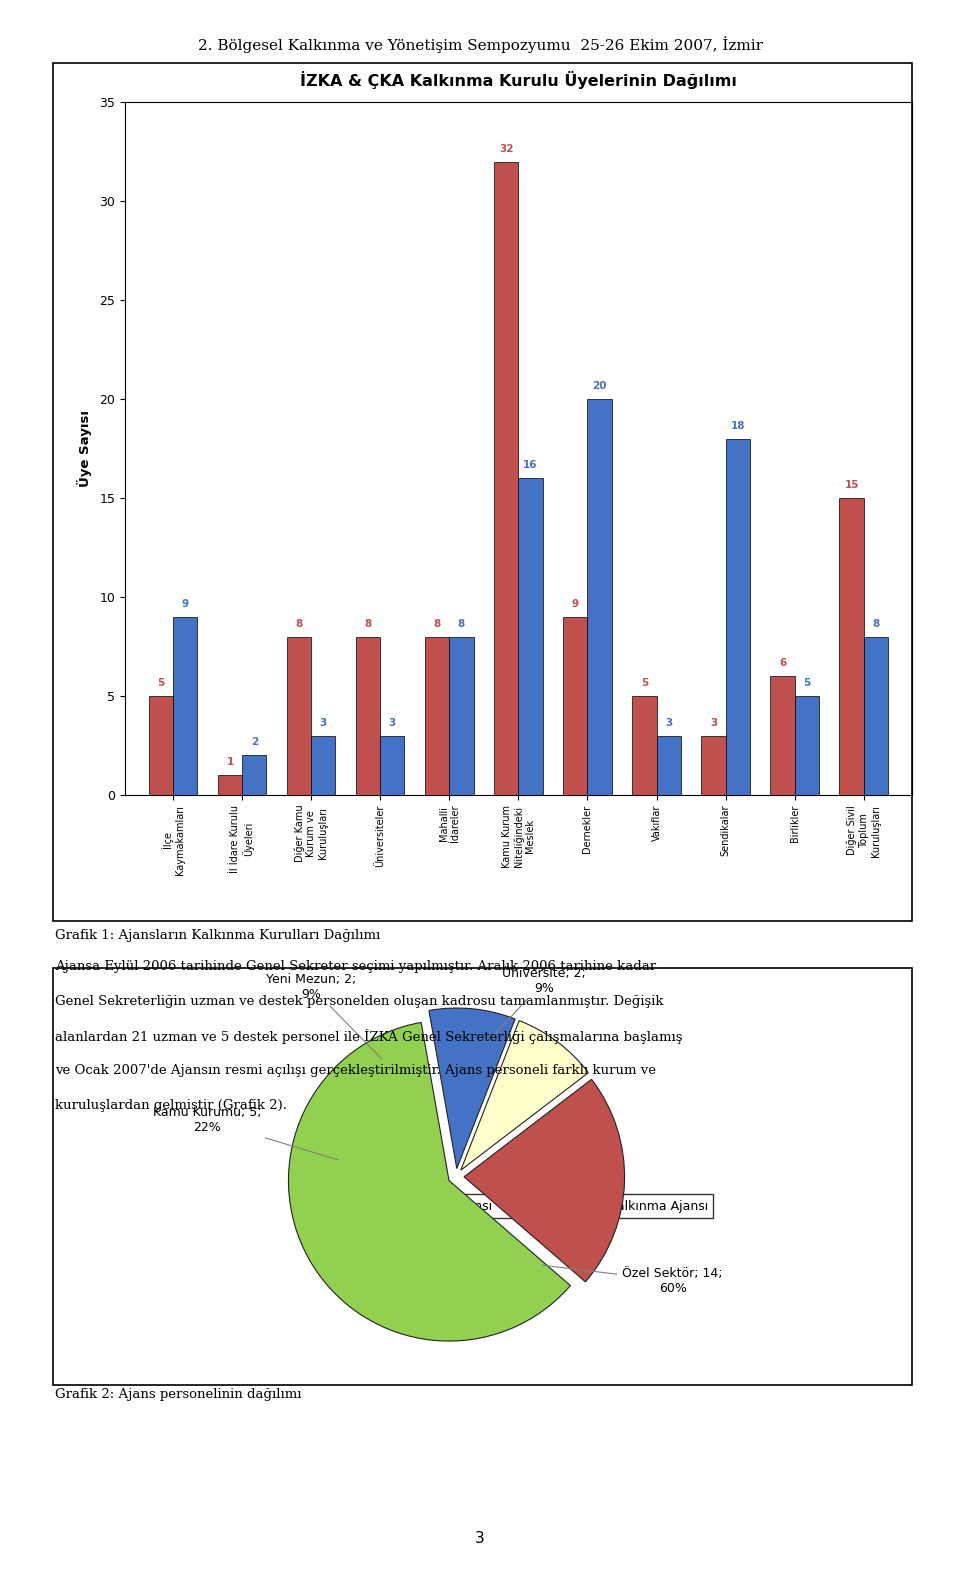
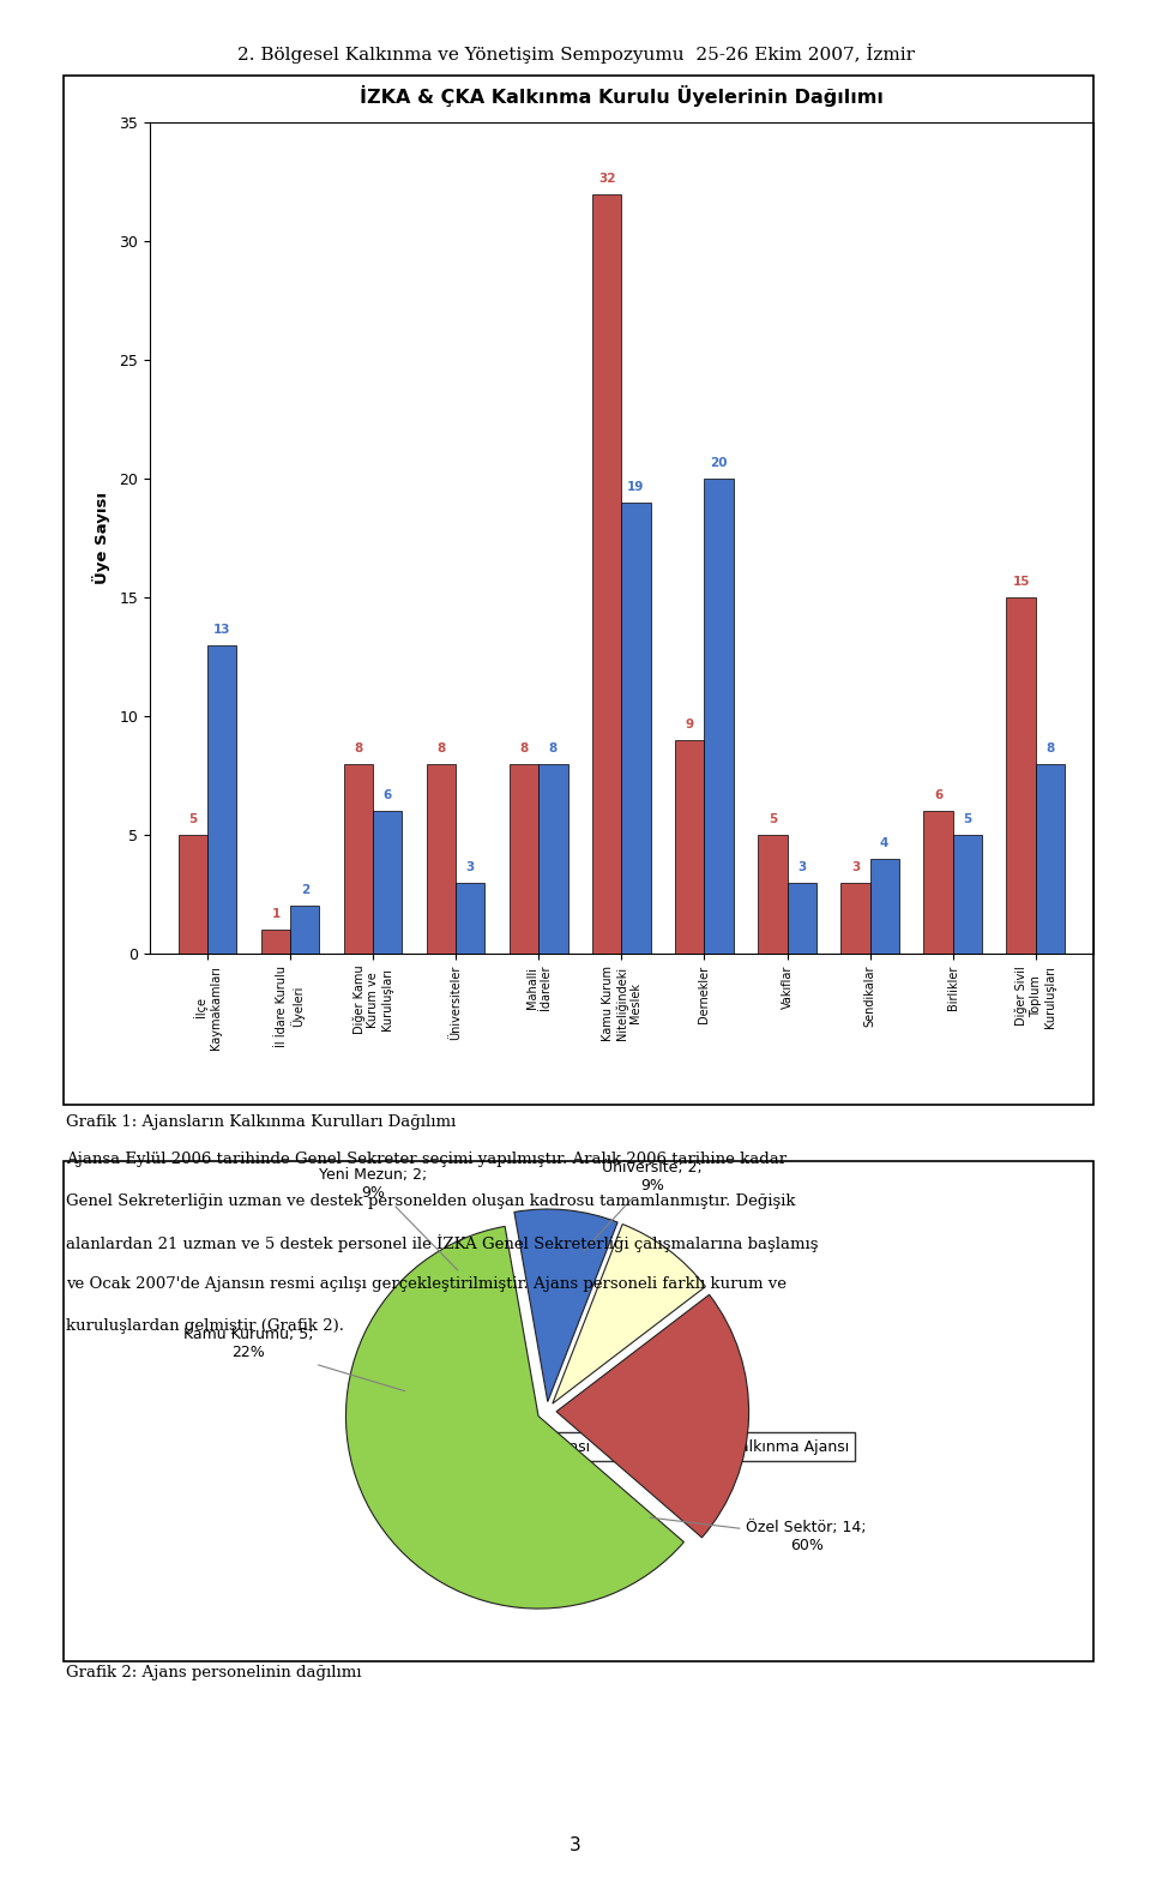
Çukurova Kalkınma Ajansı/İlçe Kaymakamları: 9 -> 13
Çukurova Kalkınma Ajansı/Diğer Kamu Kurum ve Kuruluşları: 3 -> 6
Çukurova Kalkınma Ajansı/Kamu Kurum Niteliğindeki Meslek: 16 -> 19
Çukurova Kalkınma Ajansı/Sendikalar: 18 -> 4
